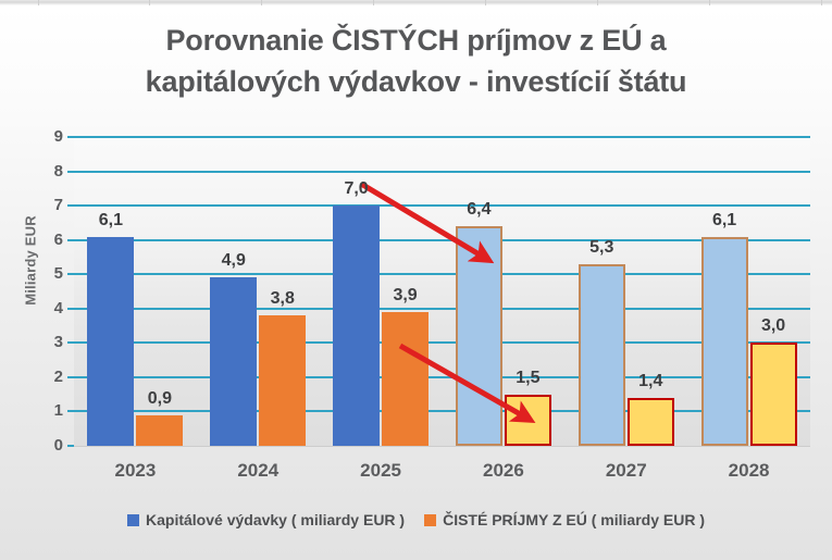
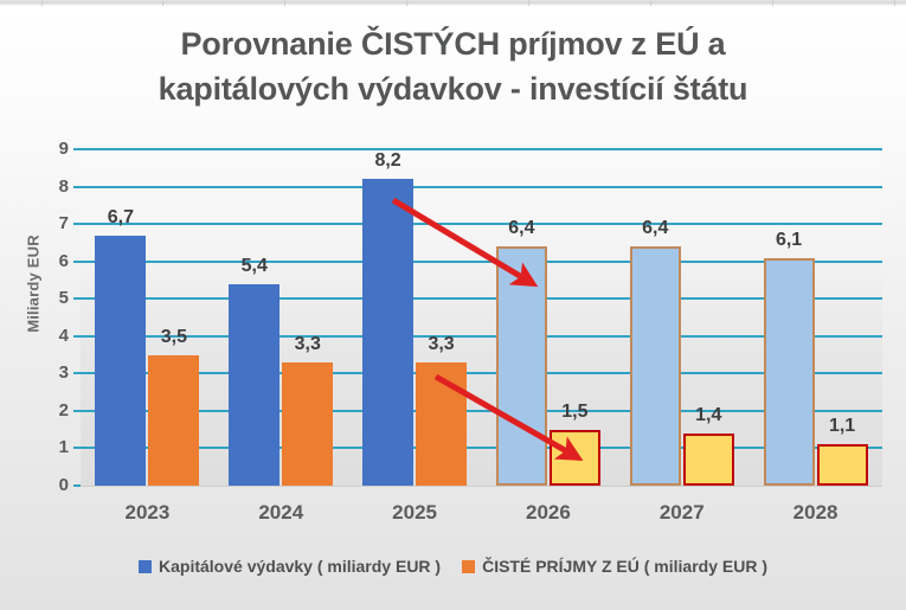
Kapitálové výdavky ( miliardy EUR )/2023: 6,1 -> 6,7
ČISTÉ PRÍJMY Z EÚ ( miliardy EUR )/2023: 0,9 -> 3,5
Kapitálové výdavky ( miliardy EUR )/2024: 4,9 -> 5,4
ČISTÉ PRÍJMY Z EÚ ( miliardy EUR )/2024: 3,8 -> 3,3
Kapitálové výdavky ( miliardy EUR )/2025: 7,0 -> 8,2
ČISTÉ PRÍJMY Z EÚ ( miliardy EUR )/2025: 3,9 -> 3,3
Kapitálové výdavky ( miliardy EUR )/2027: 5,3 -> 6,4
ČISTÉ PRÍJMY Z EÚ ( miliardy EUR )/2028: 3,0 -> 1,1
